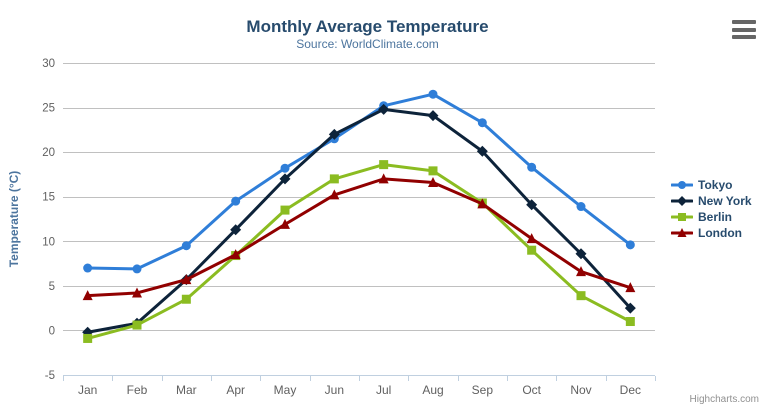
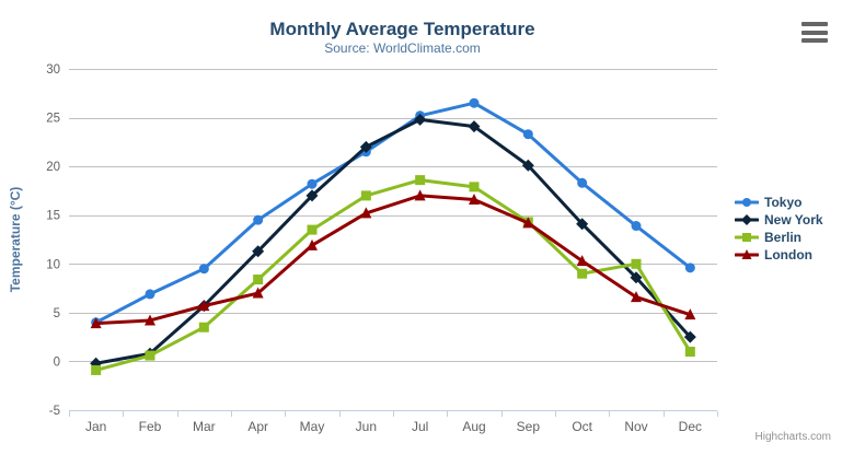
Tokyo/Jan: 7 -> 4
London/Apr: 8 -> 7
Berlin/Nov: 4 -> 10
